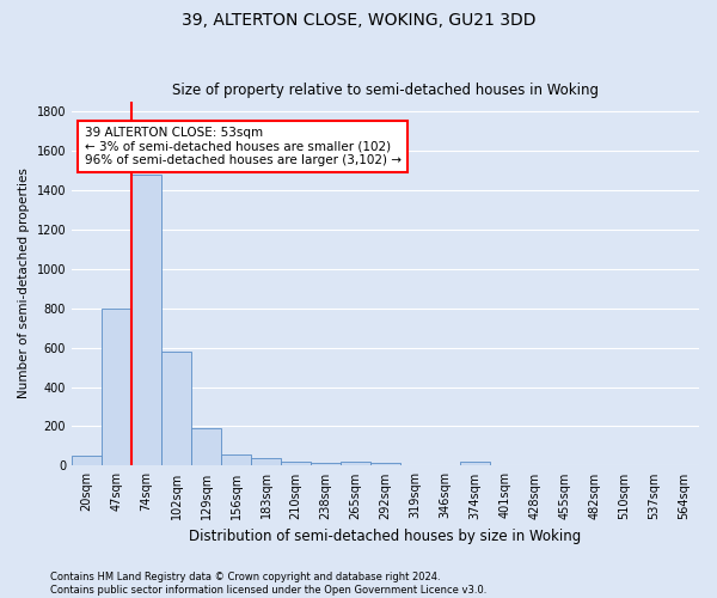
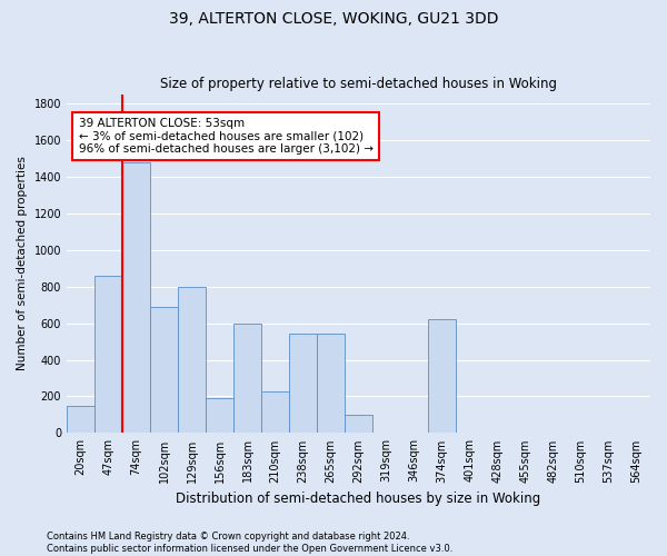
20sqm: 50 -> 150
47sqm: 800 -> 860
102sqm: 580 -> 690
129sqm: 190 -> 800
156sqm: 60 -> 190
183sqm: 40 -> 600
210sqm: 20 -> 230
238sqm: 20 -> 540
265sqm: 20 -> 540
292sqm: 20 -> 100
374sqm: 20 -> 620
